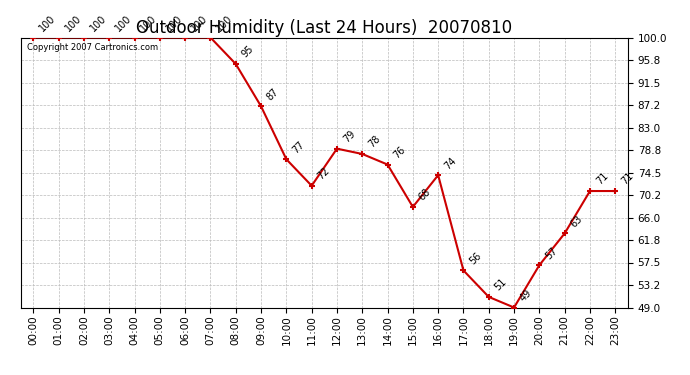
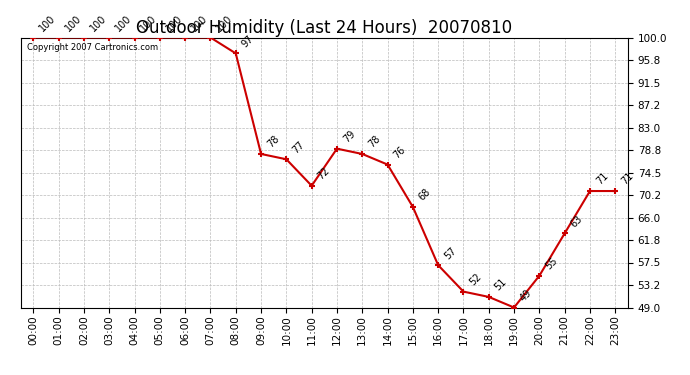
08:00: 95 -> 97
09:00: 87 -> 78
16:00: 74 -> 57
17:00: 56 -> 52
20:00: 57 -> 55
